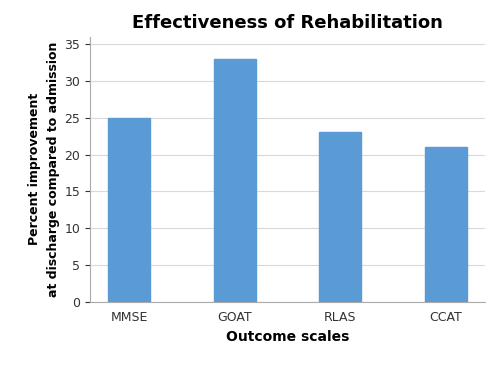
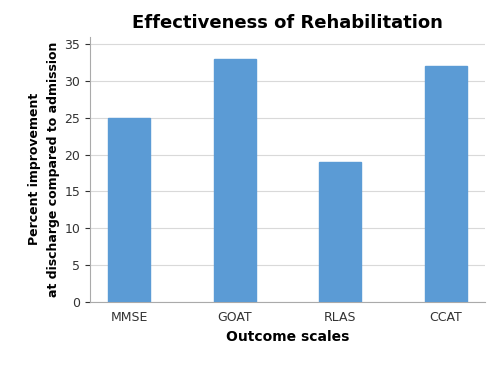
RLAS: 23 -> 19
CCAT: 21 -> 32
